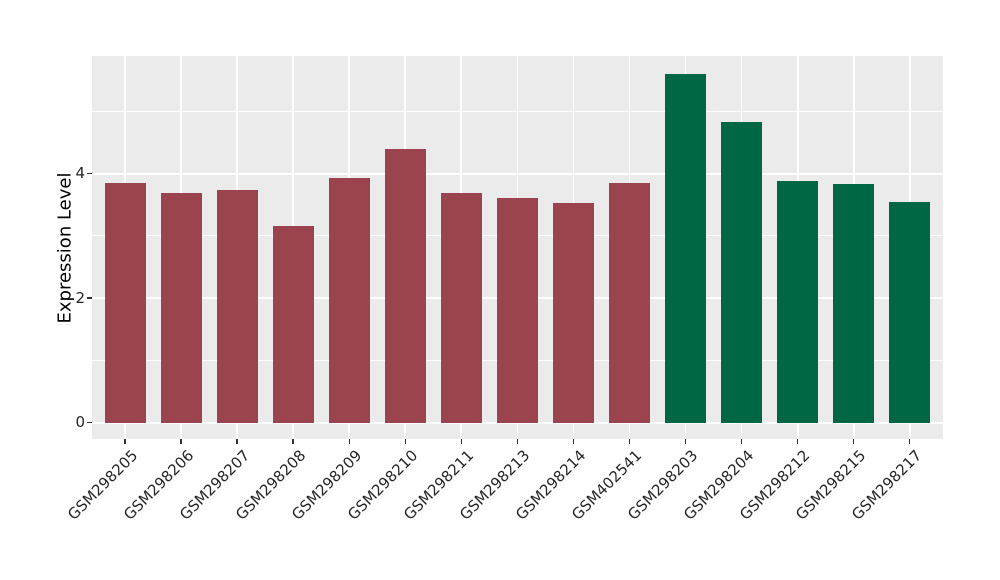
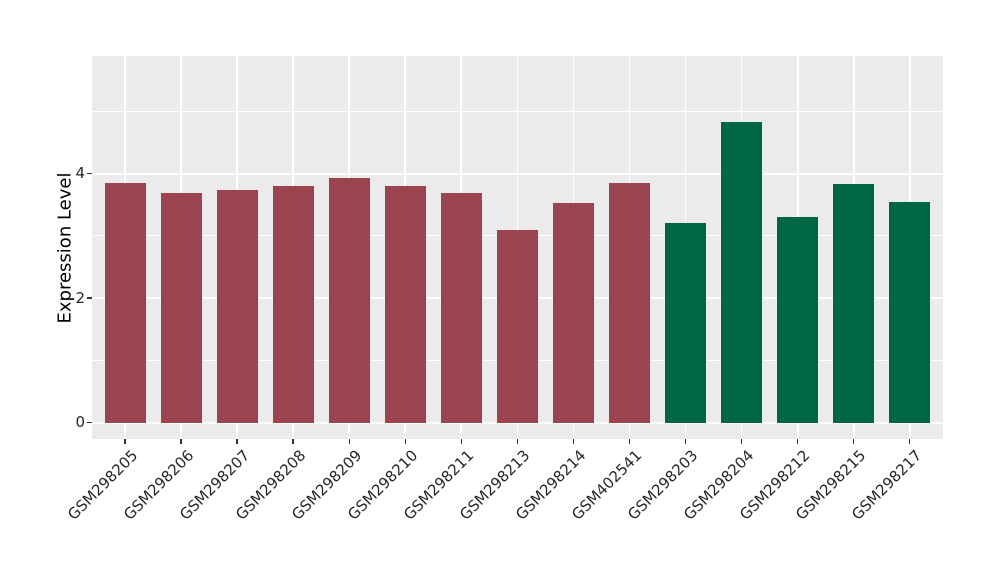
GSM298208: 3.2 -> 3.8
GSM298210: 4.4 -> 3.8
GSM298213: 3.6 -> 3.1
GSM298203: 5.6 -> 3.2
GSM298212: 3.9 -> 3.3
